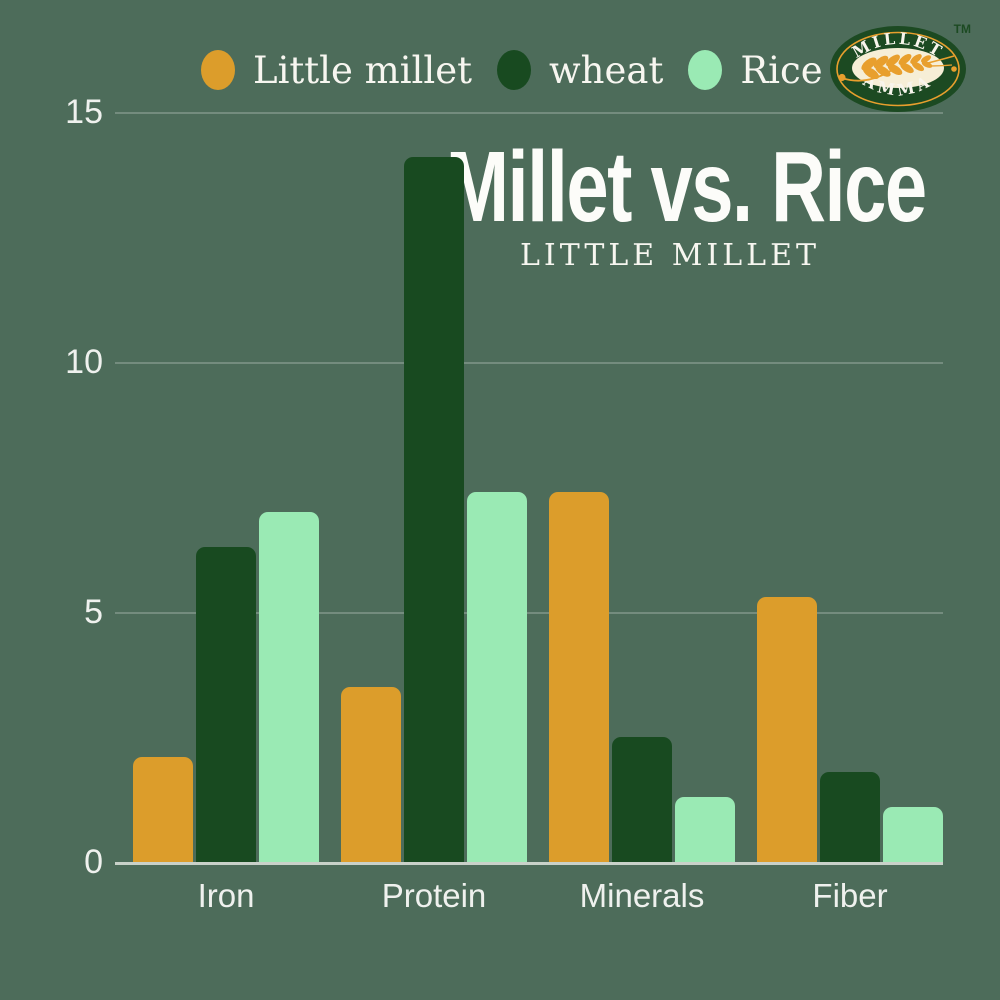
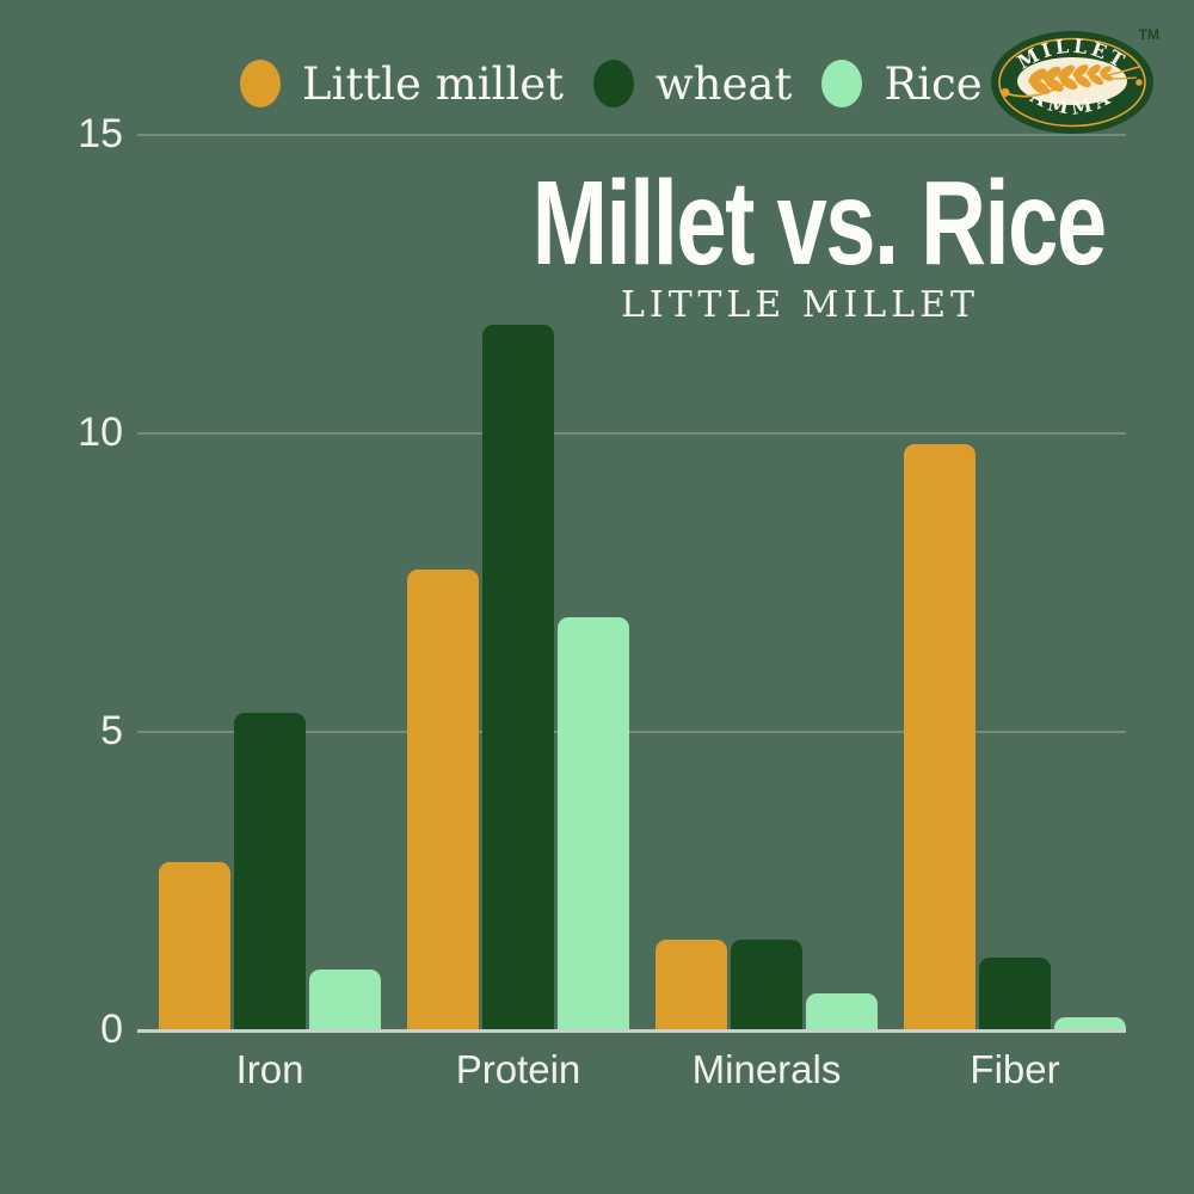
Little millet/Iron: 2.1 -> 2.8
wheat/Iron: 6.3 -> 5.3
Rice/Iron: 7.0 -> 1.0
Little millet/Protein: 3.5 -> 7.7
wheat/Protein: 14.1 -> 11.8
Rice/Protein: 7.4 -> 6.9
Little millet/Minerals: 7.4 -> 1.5
wheat/Minerals: 2.5 -> 1.5
Rice/Minerals: 1.3 -> 0.6
Little millet/Fiber: 5.3 -> 9.8
wheat/Fiber: 1.8 -> 1.2
Rice/Fiber: 1.1 -> 0.2
